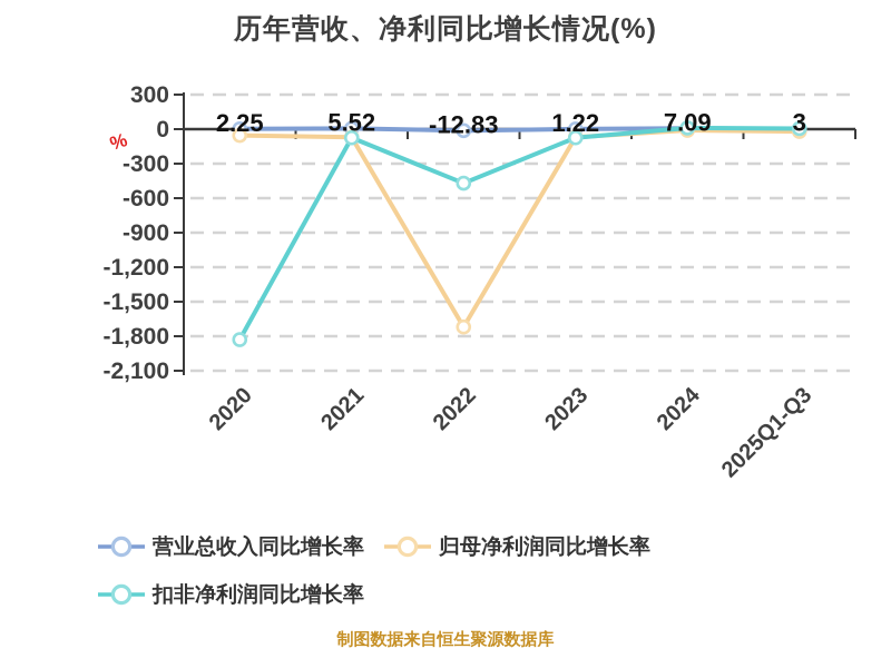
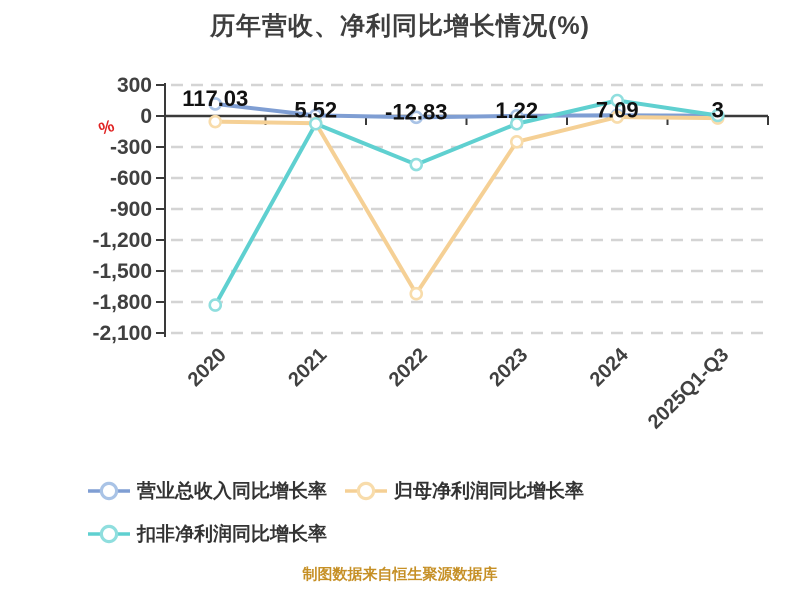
营业总收入同比增长率/2020: 2.25 -> 117.03
归母净利润同比增长率/2023: -70 -> -250
扣非净利润同比增长率/2024: 10 -> 150
